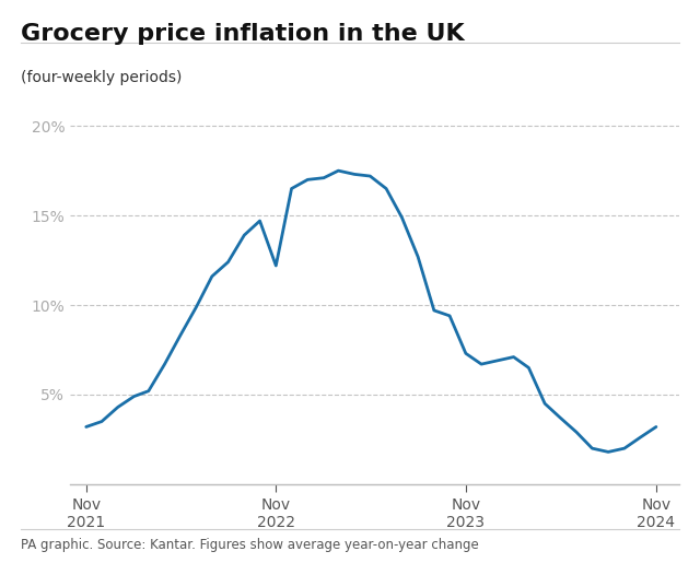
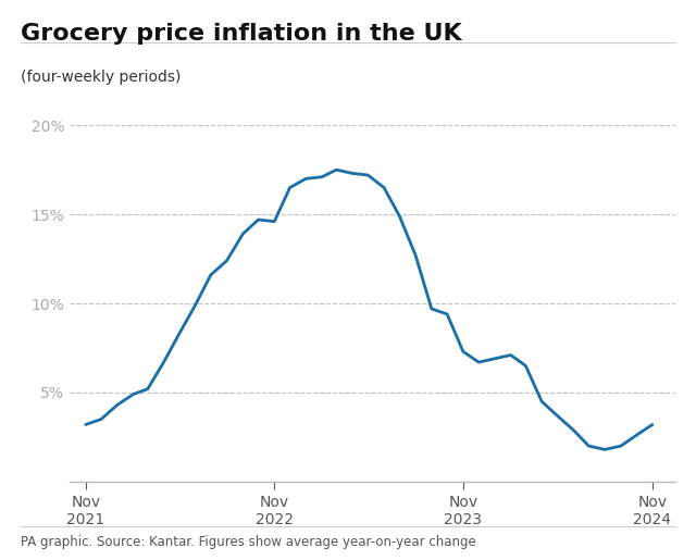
Nov 2022: 12.2% -> 14.6%
